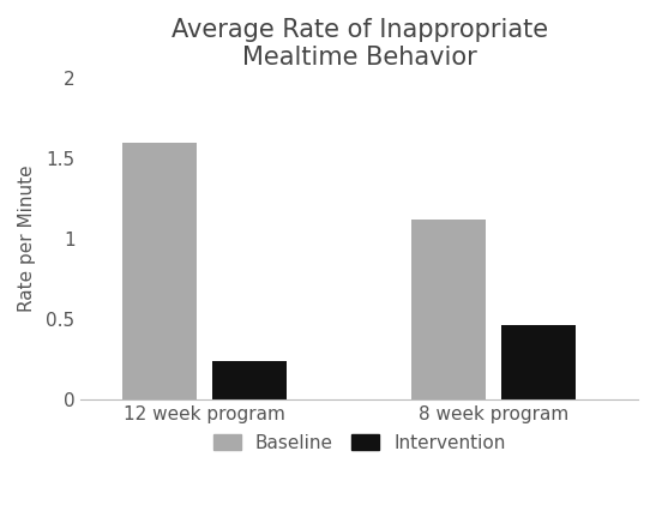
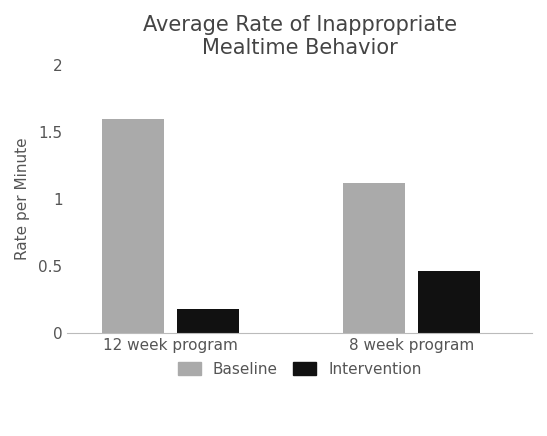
Intervention/12 week program: 0.24 -> 0.18
